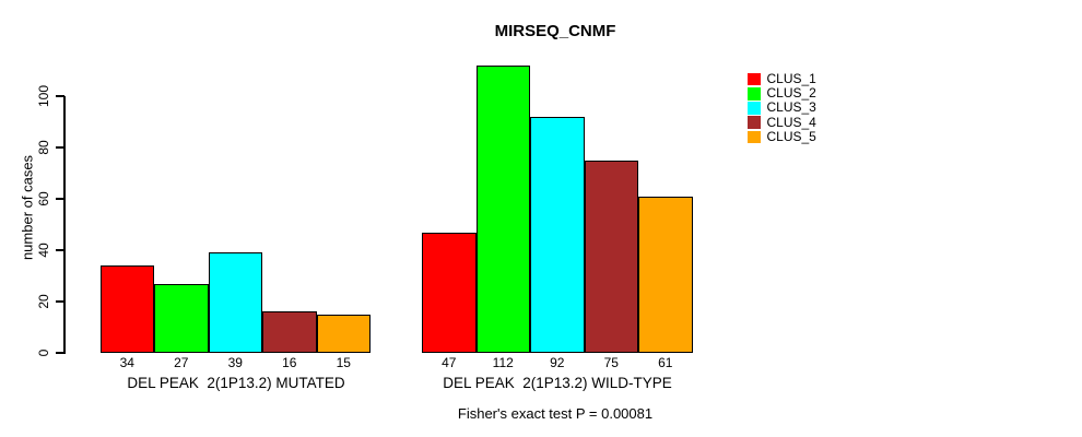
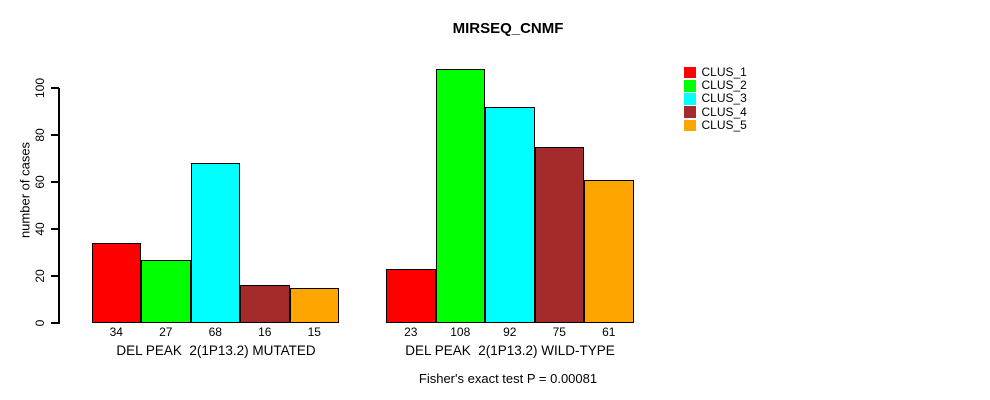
CLUS_3/DEL PEAK 2(1P13.2) MUTATED: 39 -> 68
CLUS_1/DEL PEAK 2(1P13.2) WILD-TYPE: 47 -> 23
CLUS_2/DEL PEAK 2(1P13.2) WILD-TYPE: 112 -> 108
